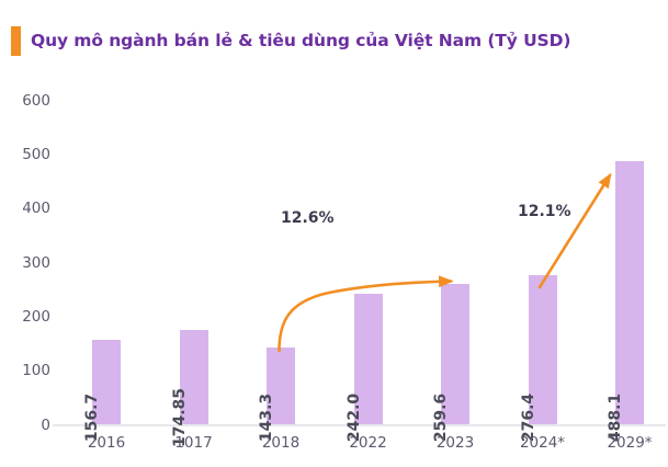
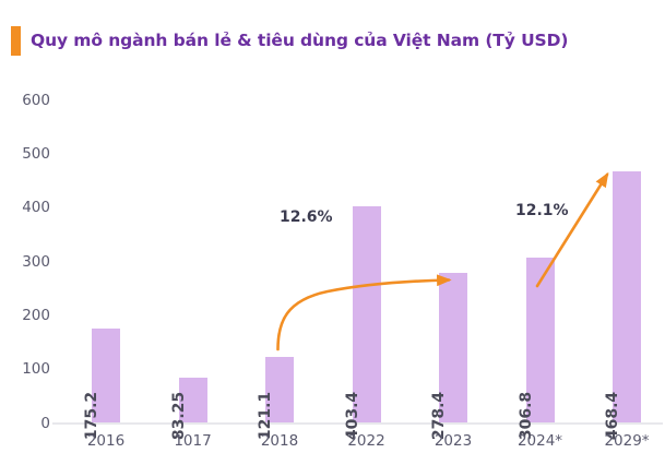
2016: 156.7 -> 175.2
1017: 174.85 -> 83.25
2018: 143.3 -> 121.1
2022: 242.0 -> 403.4
2023: 259.6 -> 278.4
2024*: 276.4 -> 306.8
2029*: 488.1 -> 468.4
